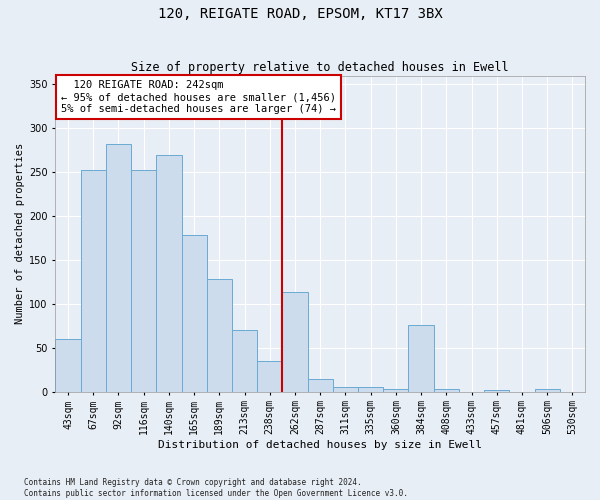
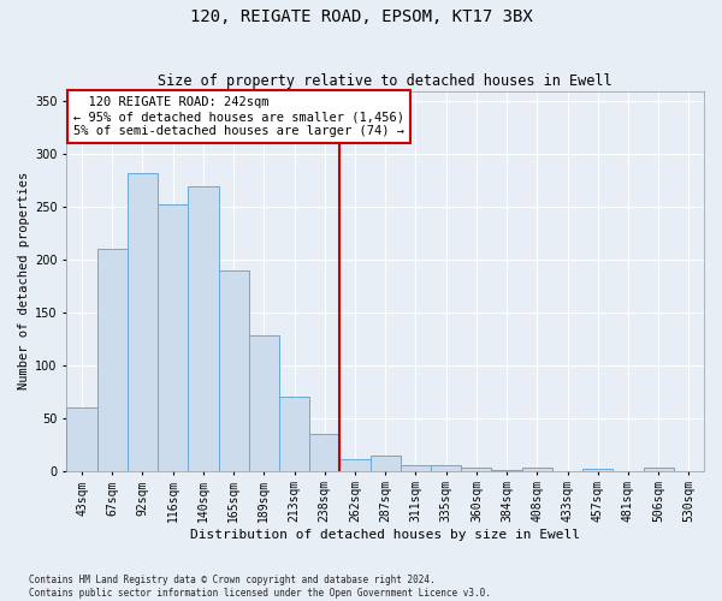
67sqm: 252 -> 210
165sqm: 178 -> 190
262sqm: 114 -> 11
384sqm: 76 -> 1
